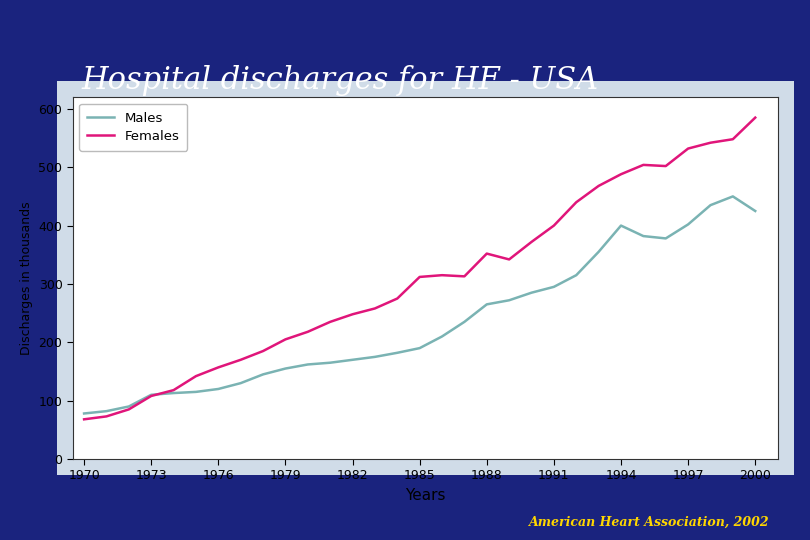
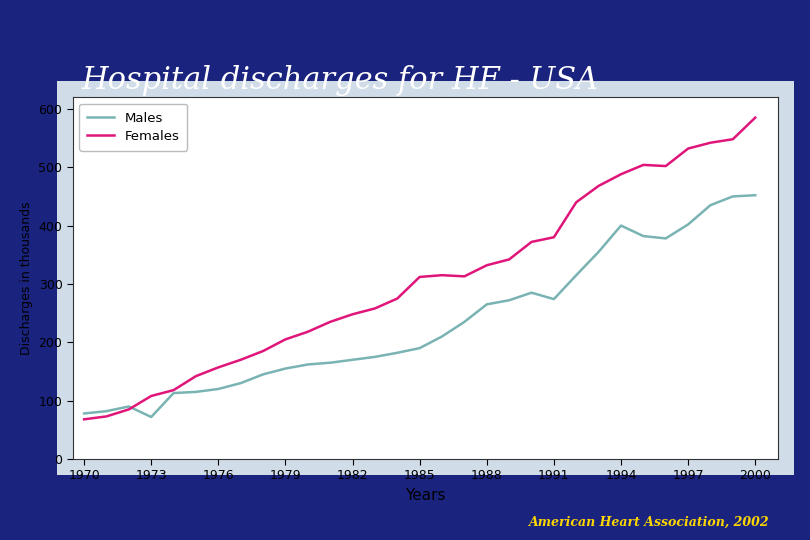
Males/1973: 110 -> 72
Females/1988: 352 -> 332
Males/1991: 295 -> 274
Females/1991: 400 -> 380
Males/2000: 425 -> 452
